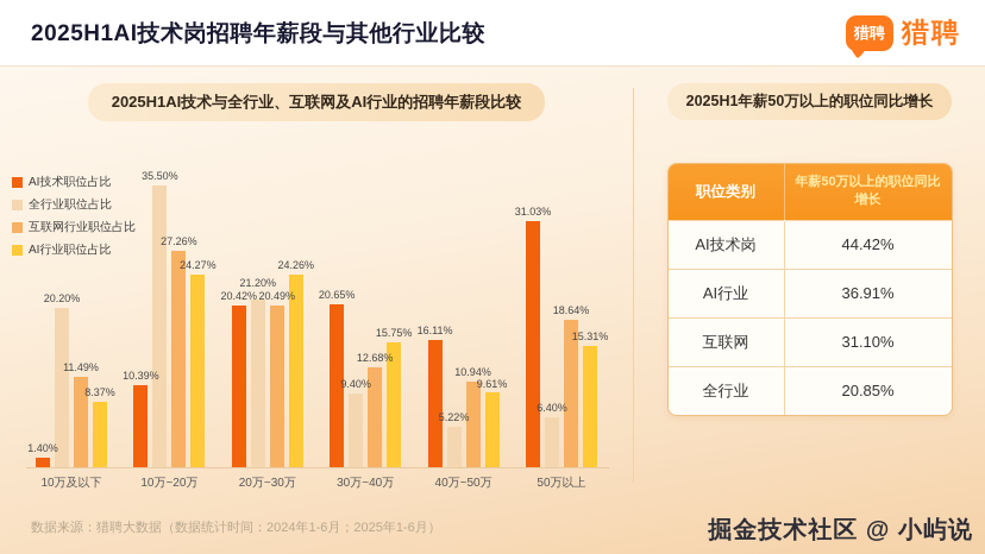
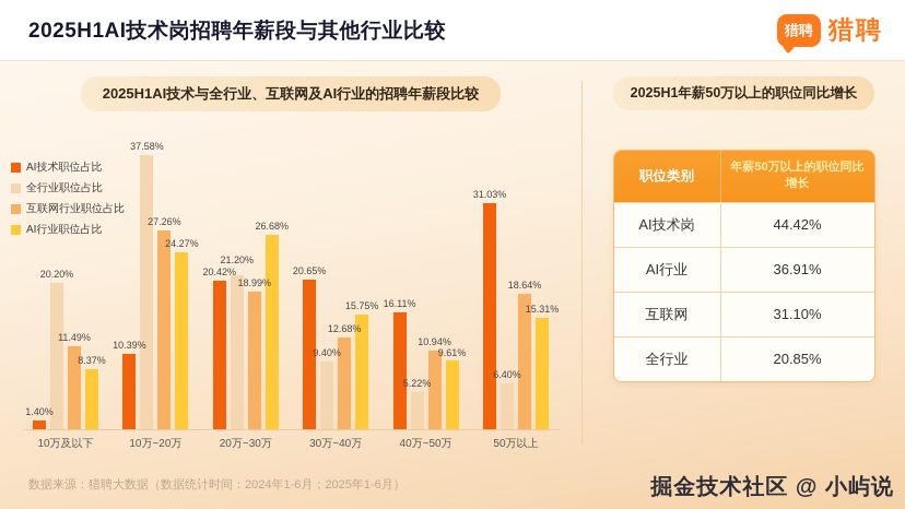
全行业职位占比/10万~20万: 35.50% -> 37.58%
互联网行业职位占比/20万~30万: 20.49% -> 18.99%
AI行业职位占比/20万~30万: 24.26% -> 26.68%
